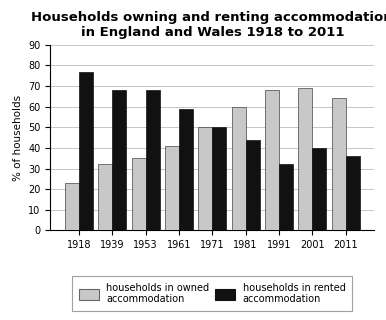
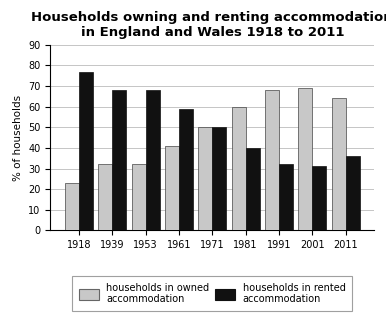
households in owned accommodation/1953: 35 -> 32
households in rented accommodation/1981: 44 -> 40
households in rented accommodation/2001: 40 -> 31
